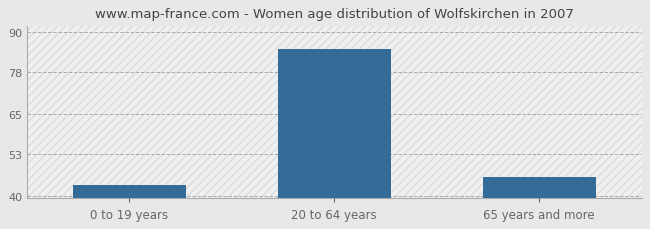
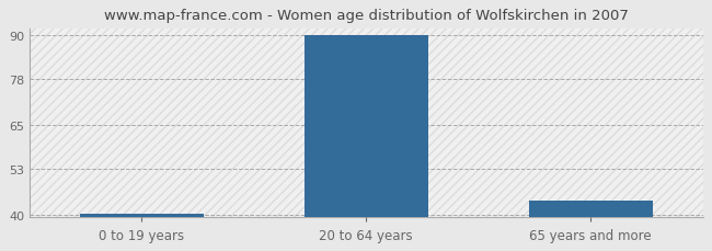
0 to 19 years: 43.5 -> 40.5
20 to 64 years: 85.0 -> 90.0
65 years and more: 46.0 -> 44.0
